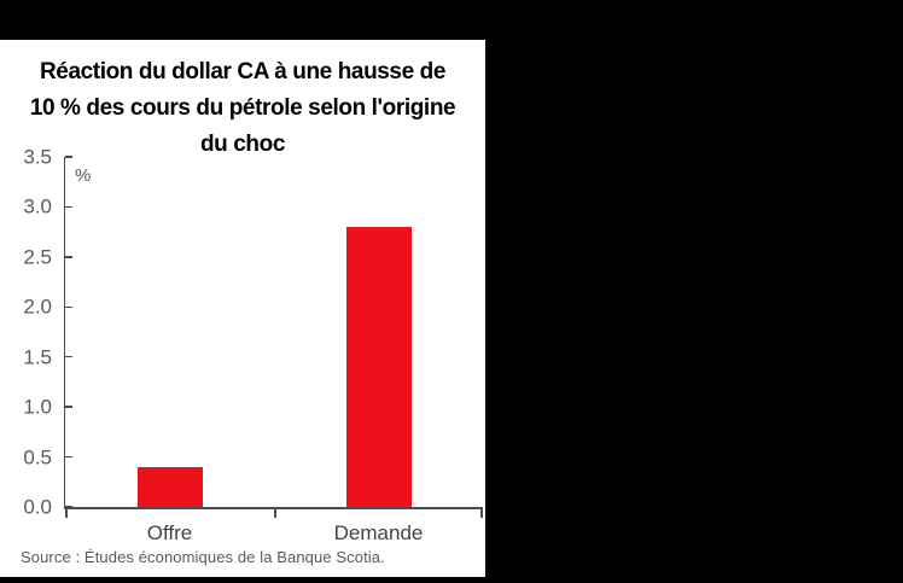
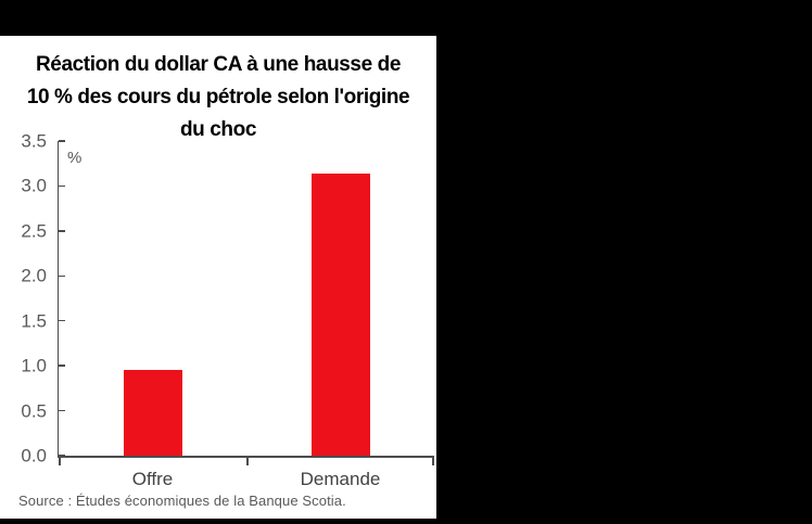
Offre: 0.4 -> 0.9
Demande: 2.8 -> 3.1
